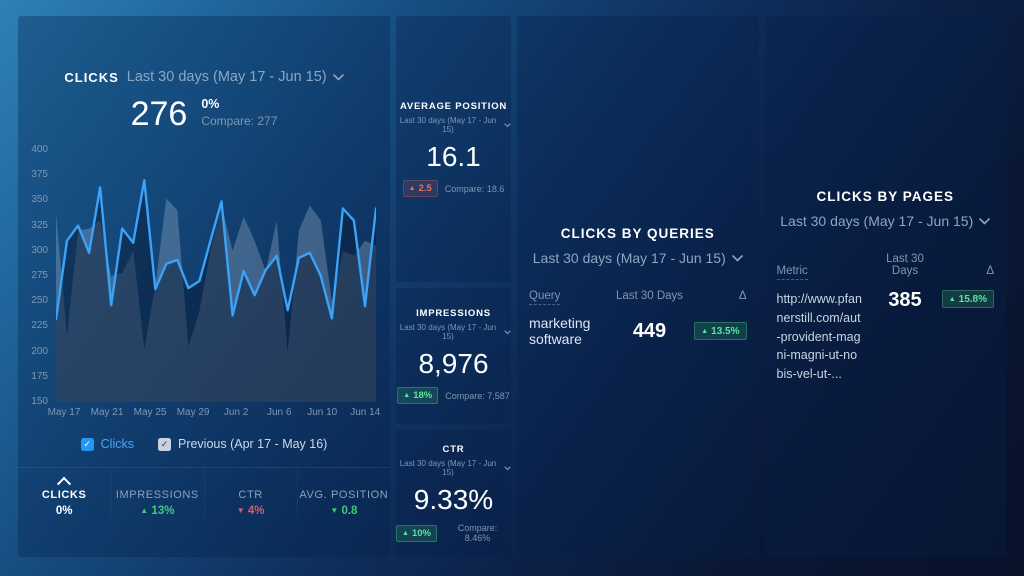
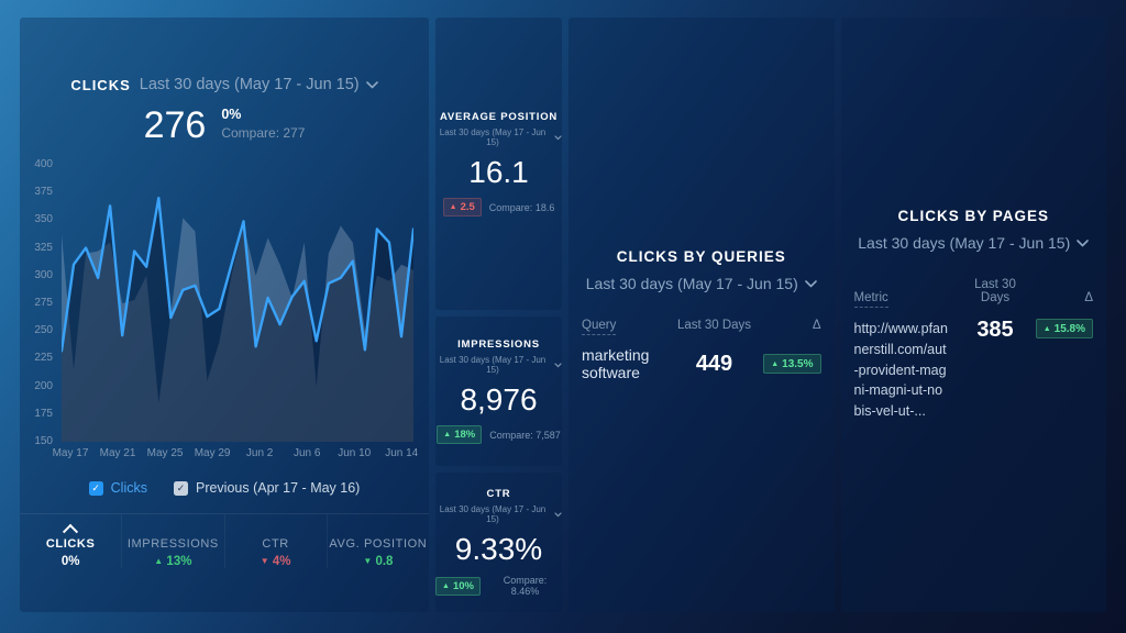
Previous (Apr 17 - May 16)/May 25: 203 -> 185
Clicks/Jun 10: 275 -> 313
